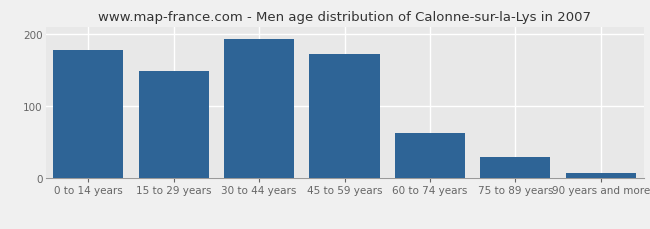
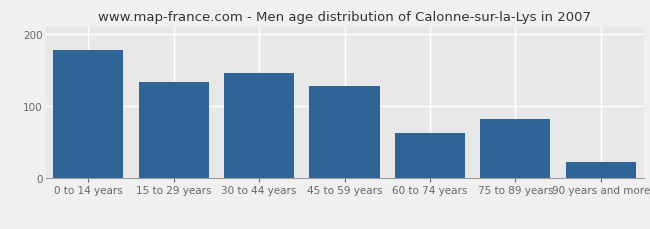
15 to 29 years: 148 -> 134
30 to 44 years: 193 -> 146
45 to 59 years: 172 -> 128
75 to 89 years: 30 -> 82
90 years and more: 7 -> 22
